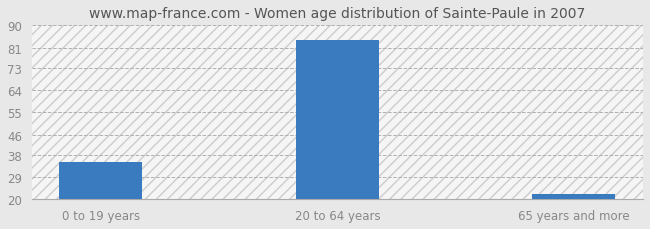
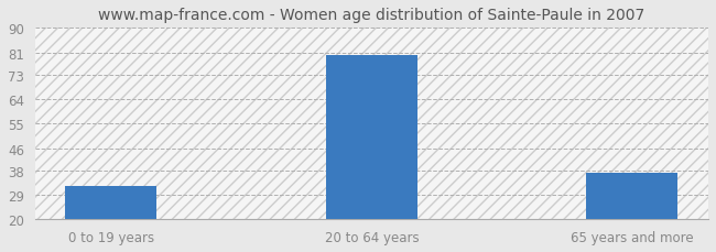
0 to 19 years: 35 -> 32
20 to 64 years: 84 -> 80
65 years and more: 22 -> 37
